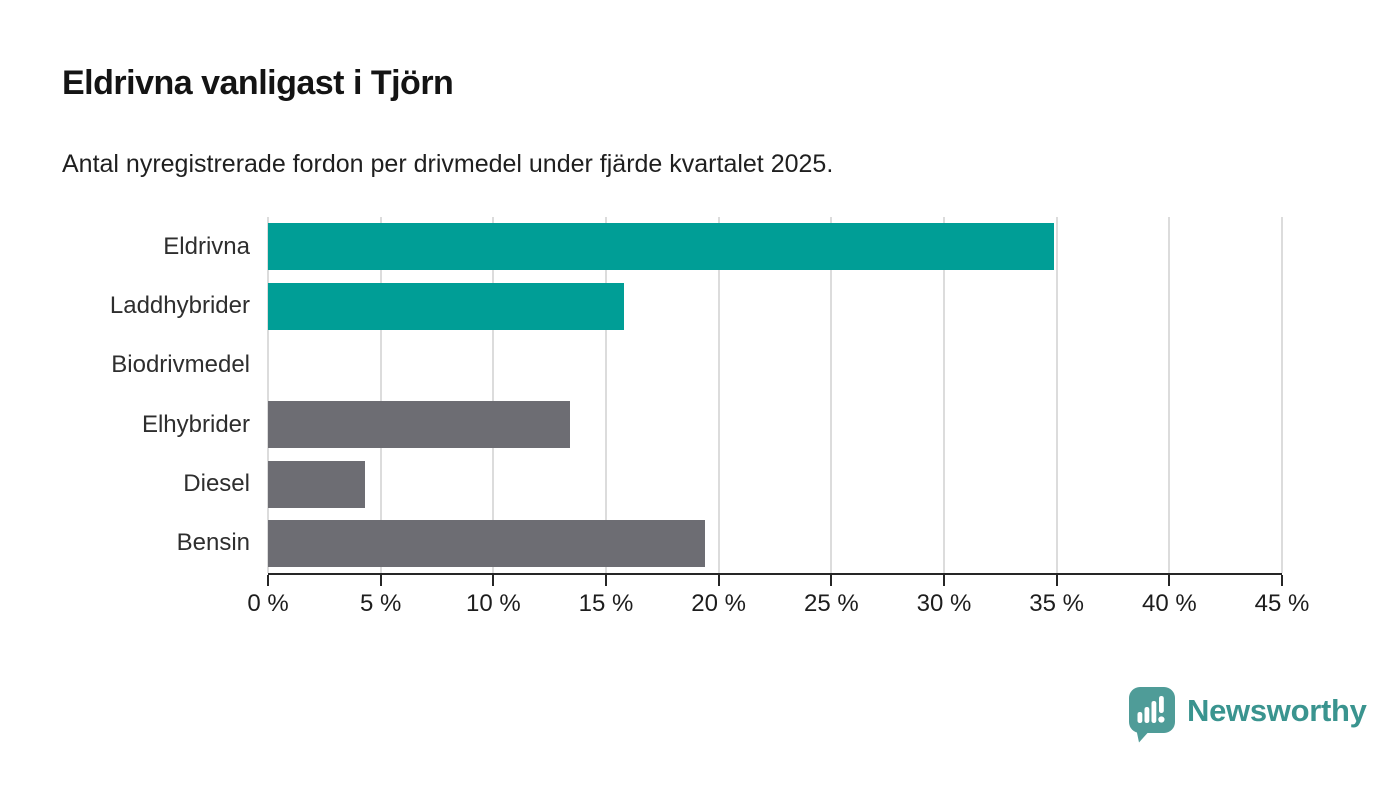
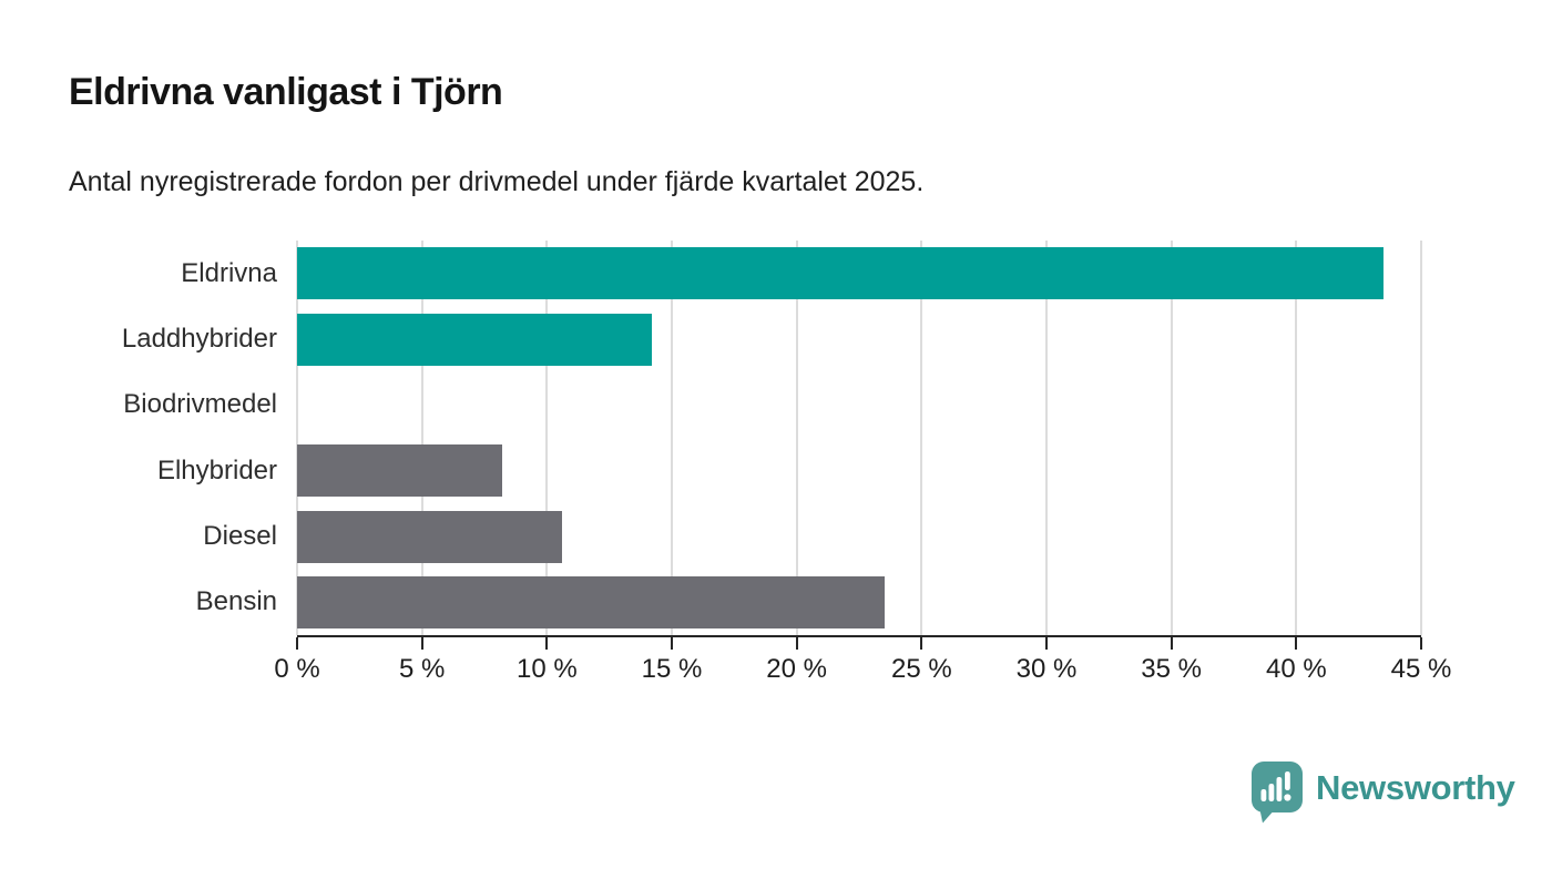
Eldrivna: 34.9% -> 43.5%
Laddhybrider: 15.8% -> 14.2%
Elhybrider: 13.4% -> 8.2%
Diesel: 4.3% -> 10.6%
Bensin: 19.4% -> 23.5%
